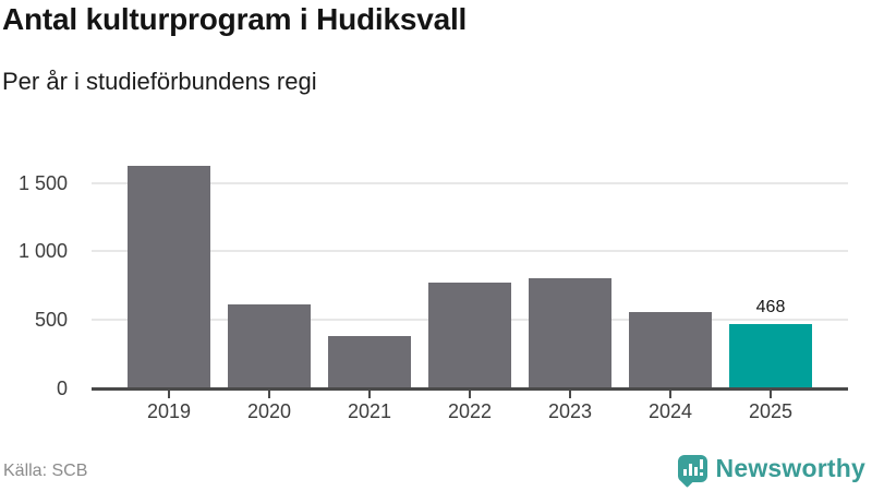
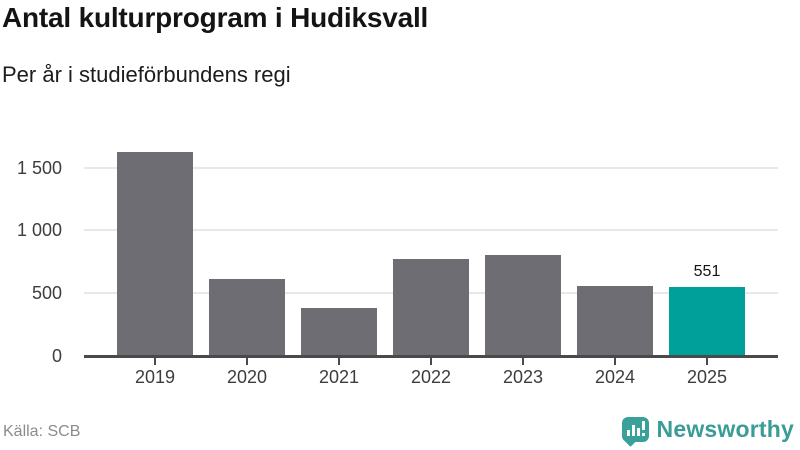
2025: 468 -> 551
